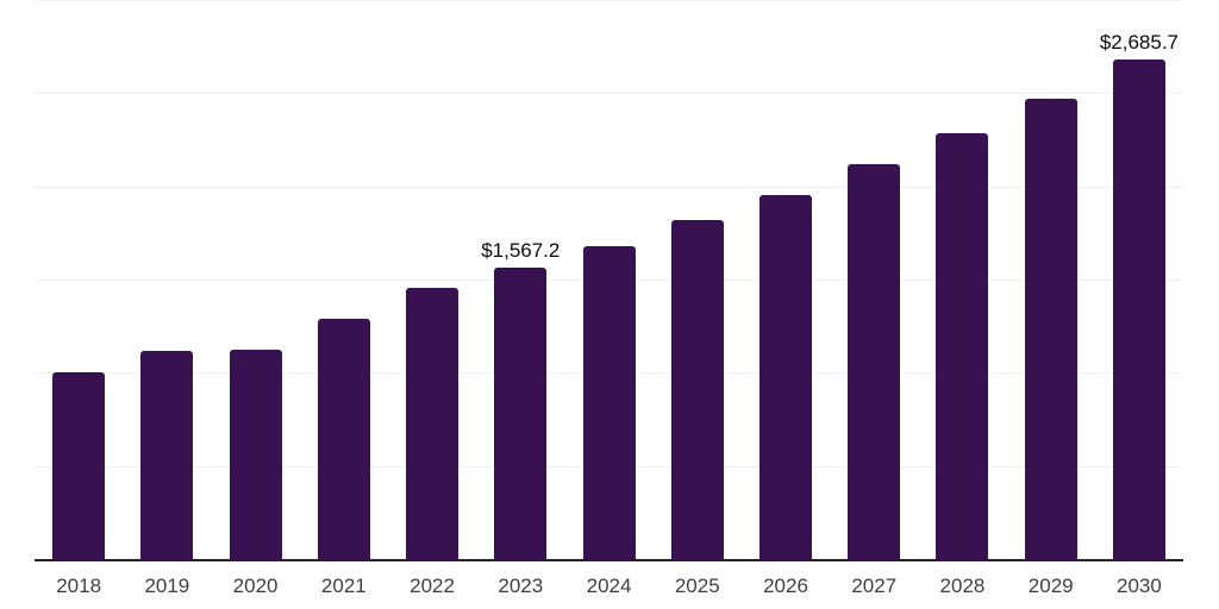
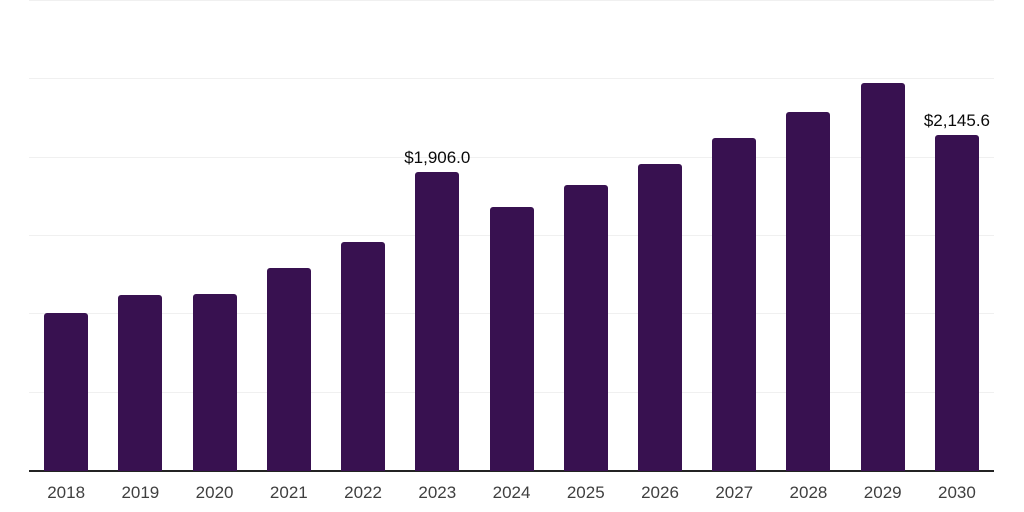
2023: $1,567.2 -> $1,906.0
2030: $2,685.7 -> $2,145.6
